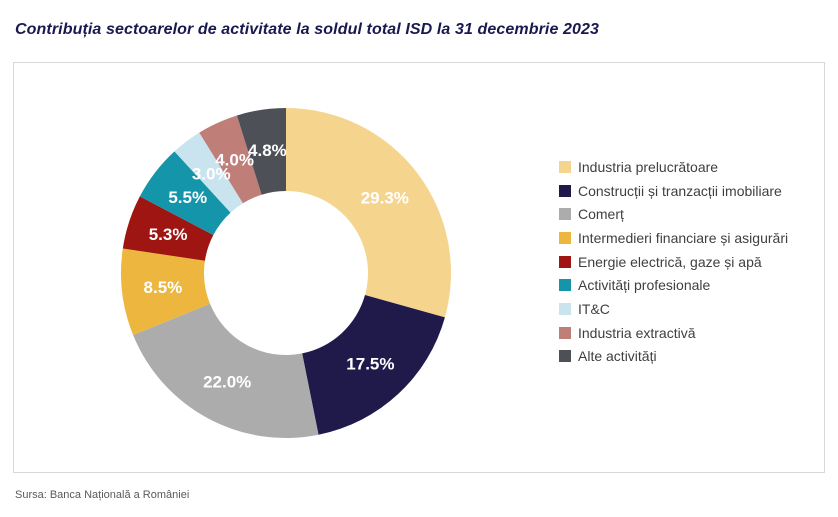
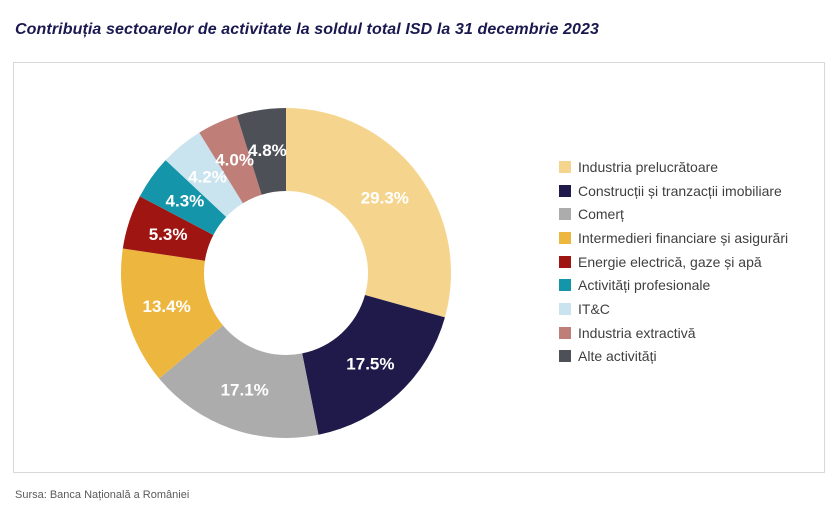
Comerț: 22.0% -> 17.1%
Intermedieri financiare și asigurări: 8.5% -> 13.4%
Activități profesionale: 5.5% -> 4.3%
IT&C: 3.0% -> 4.2%
